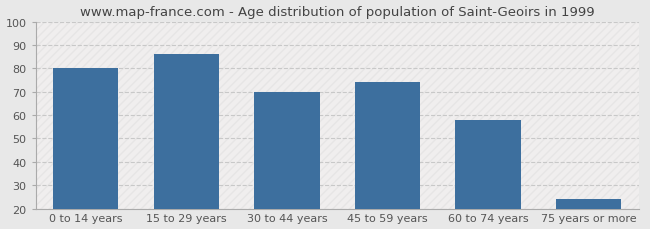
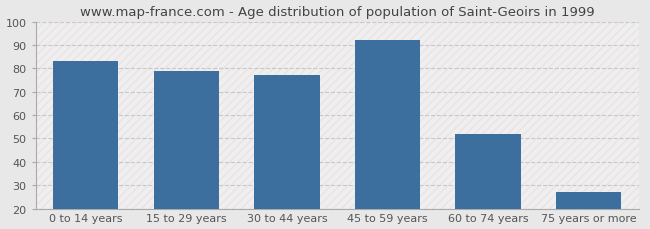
0 to 14 years: 80 -> 83
15 to 29 years: 86 -> 79
30 to 44 years: 70 -> 77
45 to 59 years: 74 -> 92
60 to 74 years: 58 -> 52
75 years or more: 24 -> 27
